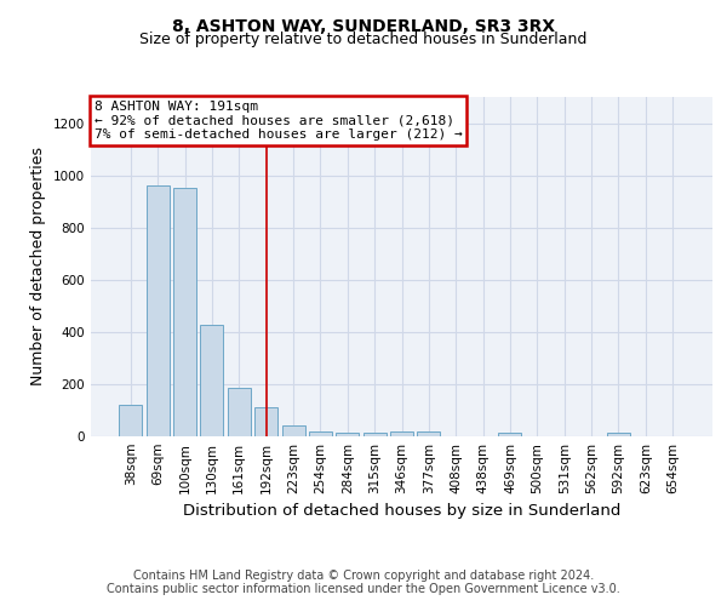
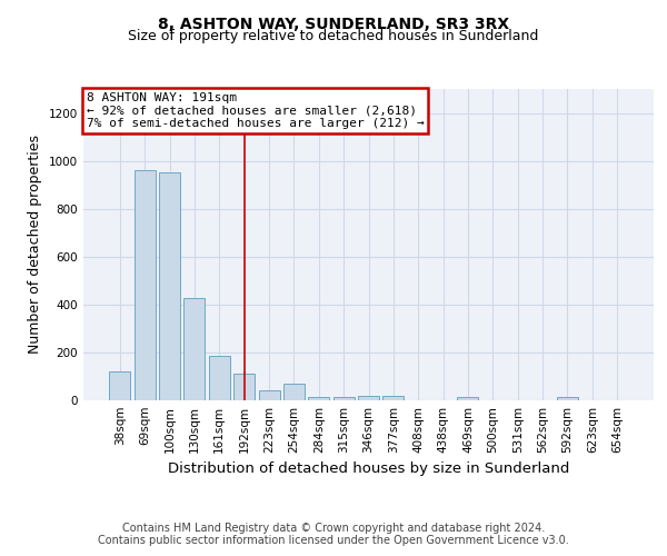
254sqm: 18 -> 70
